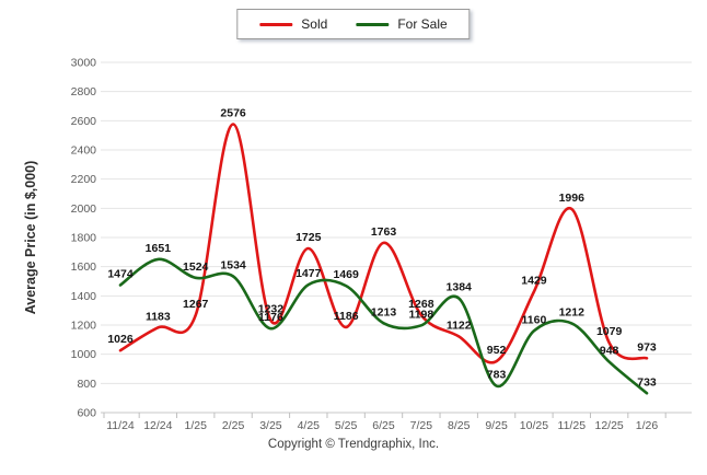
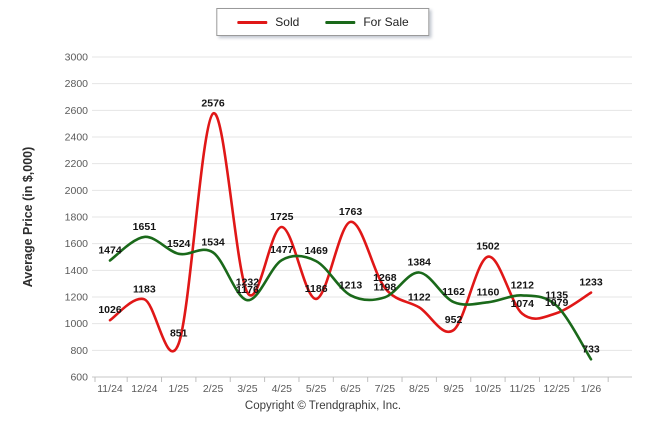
Sold/1/25: 1267 -> 851
For Sale/9/25: 783 -> 1162
Sold/10/25: 1429 -> 1502
Sold/11/25: 1996 -> 1074
For Sale/12/25: 948 -> 1135
Sold/1/26: 973 -> 1233
